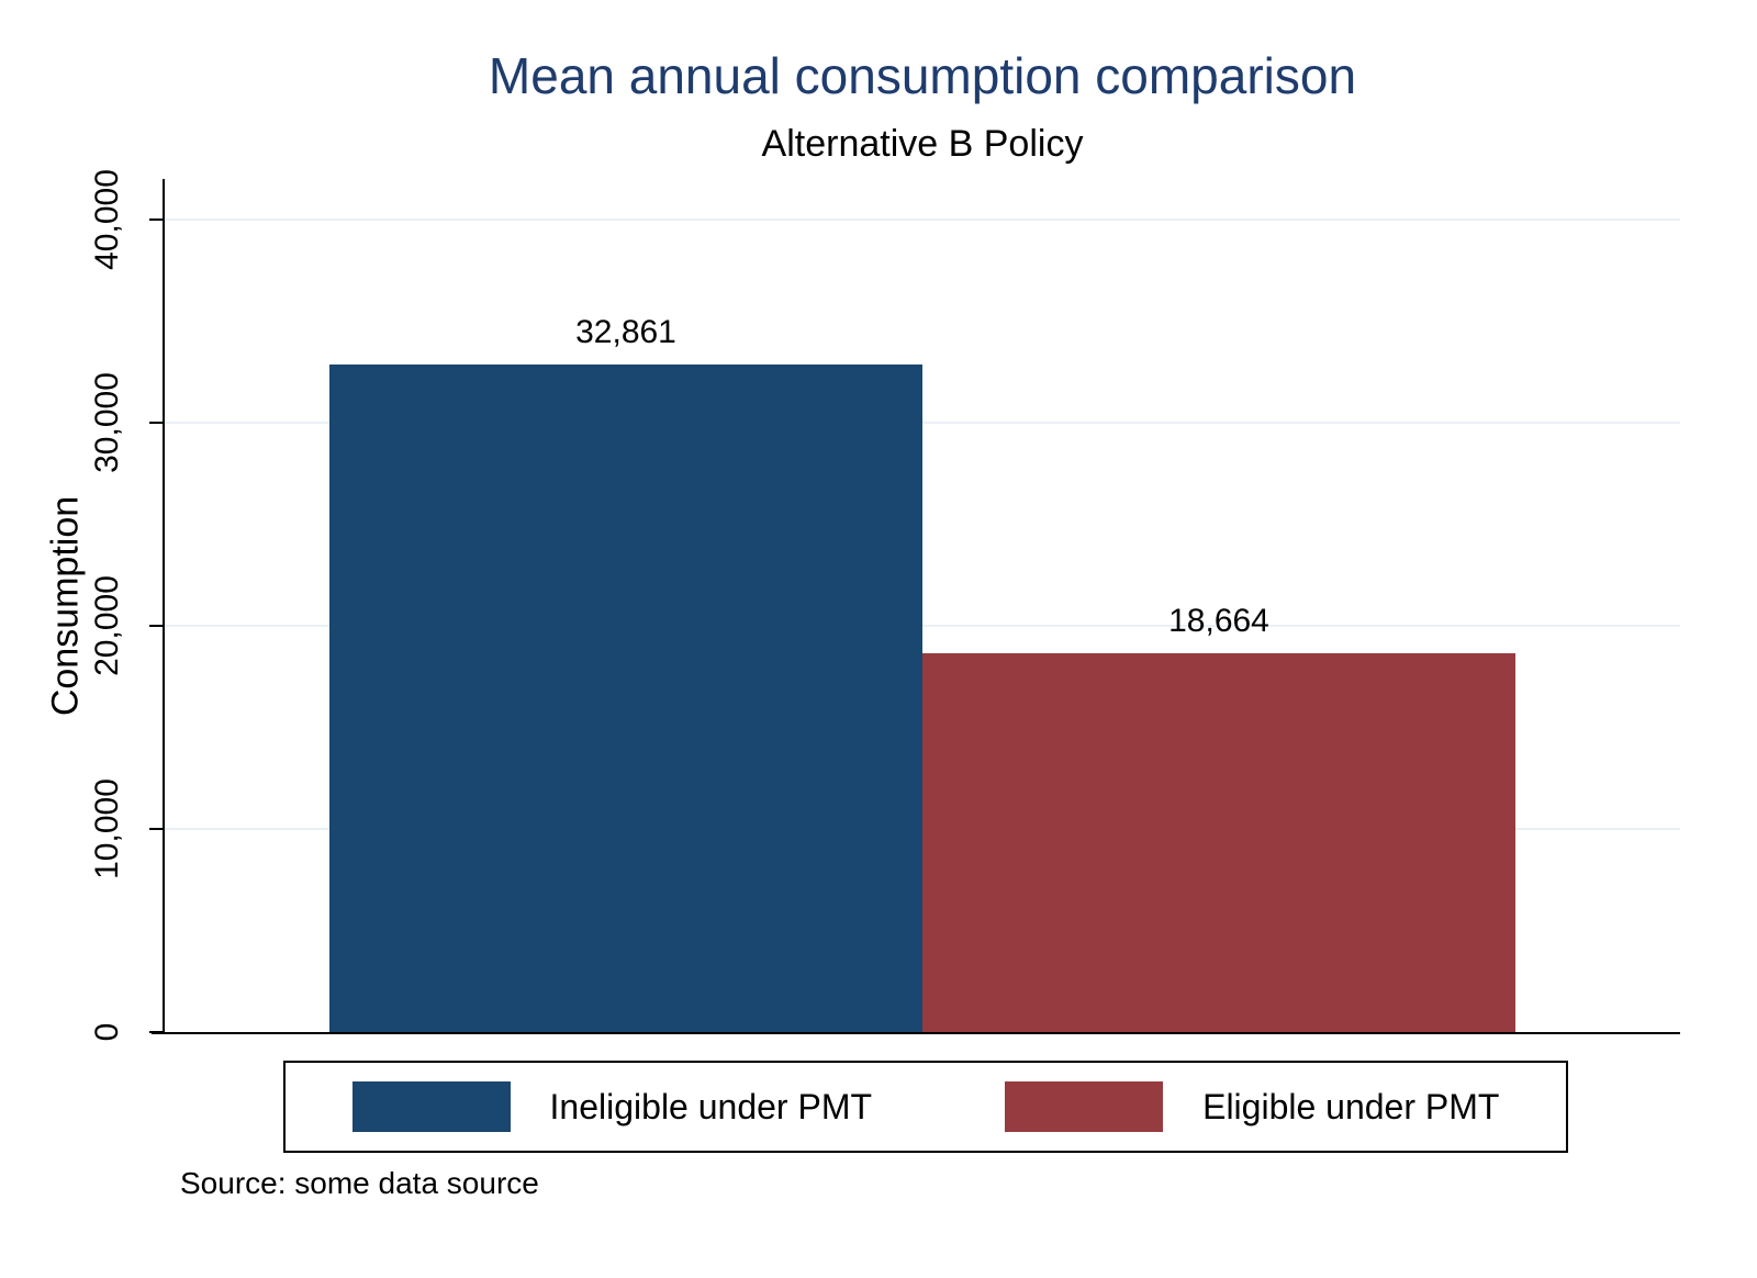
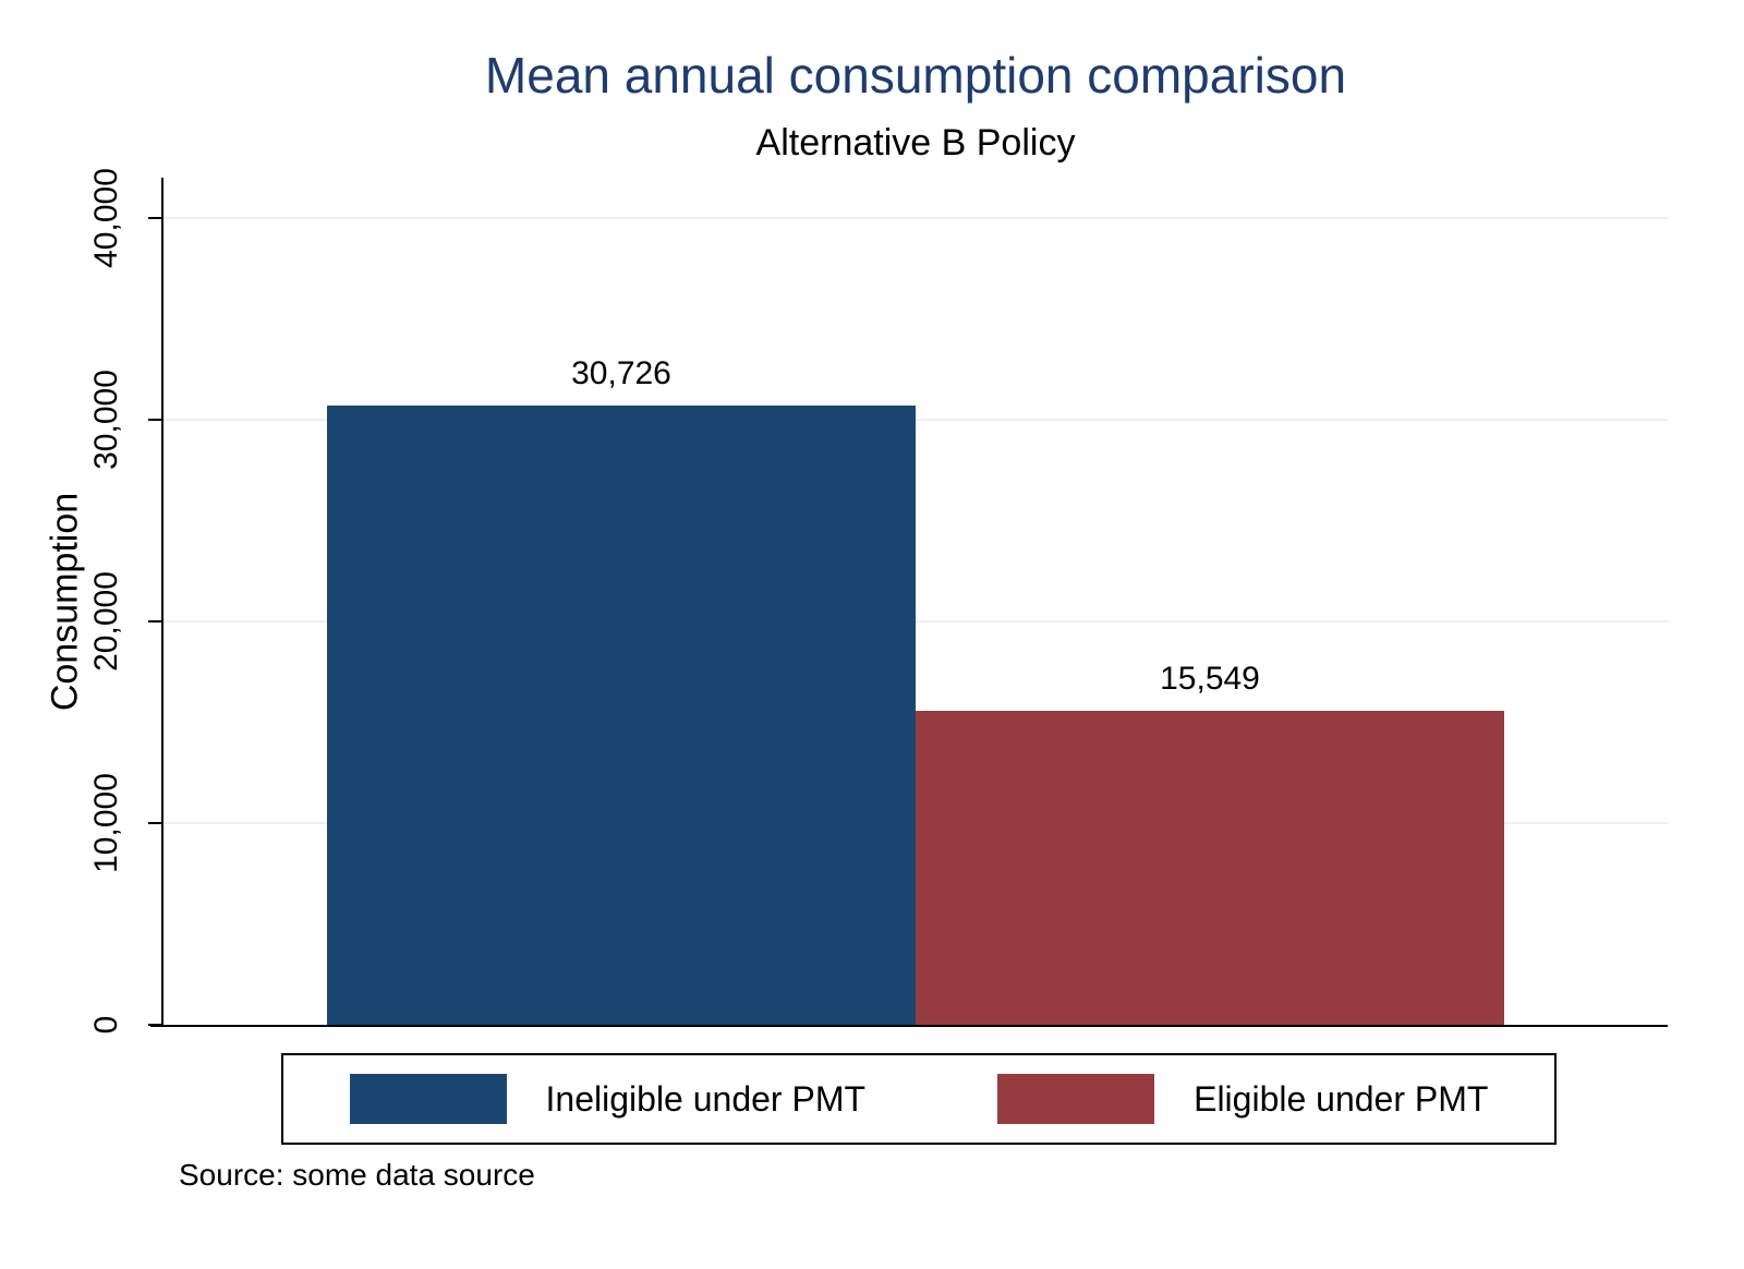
Ineligible under PMT: 32,861 -> 30,726
Eligible under PMT: 18,664 -> 15,549
